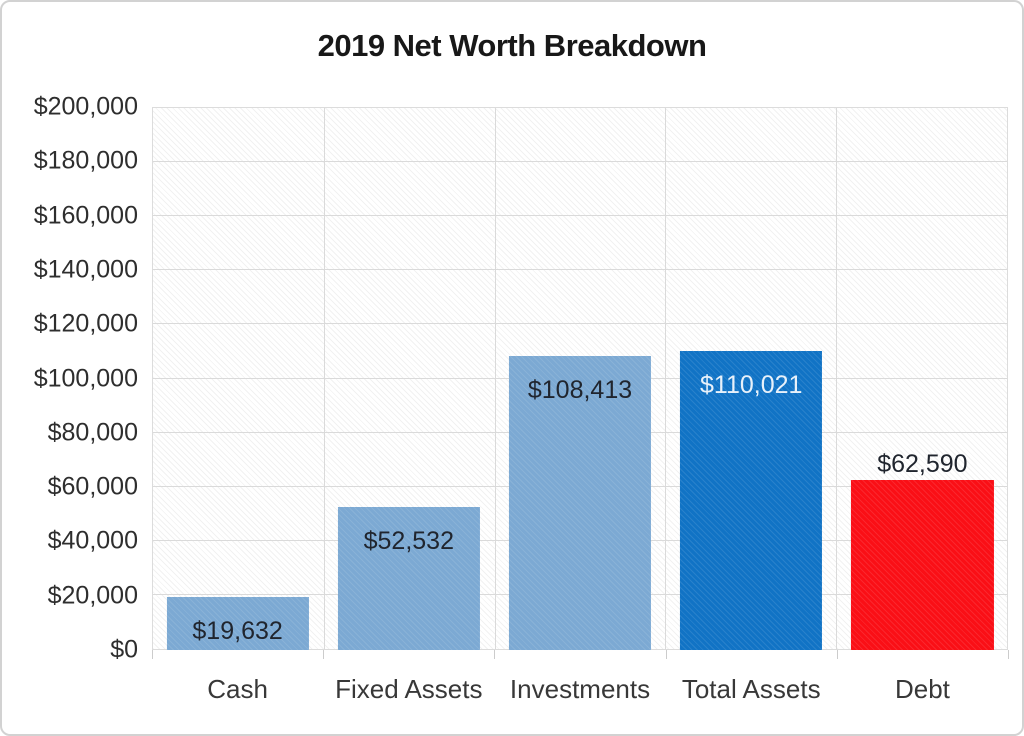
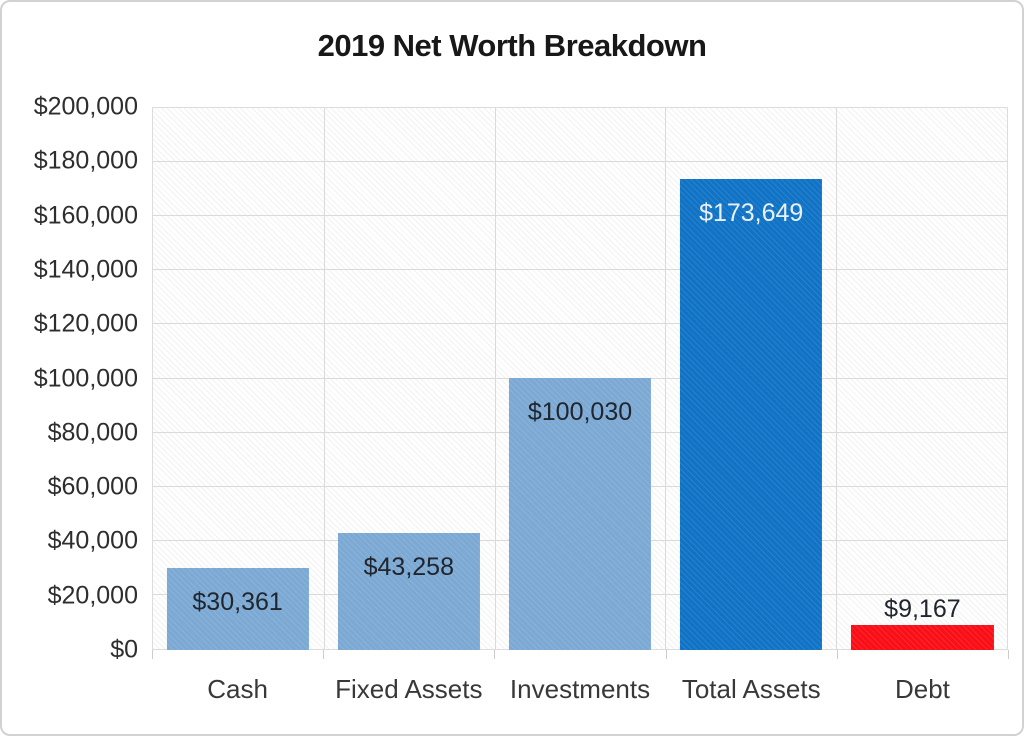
Cash: $19,632 -> $30,361
Fixed Assets: $52,532 -> $43,258
Investments: $108,413 -> $100,030
Total Assets: $110,021 -> $173,649
Debt: $62,590 -> $9,167
